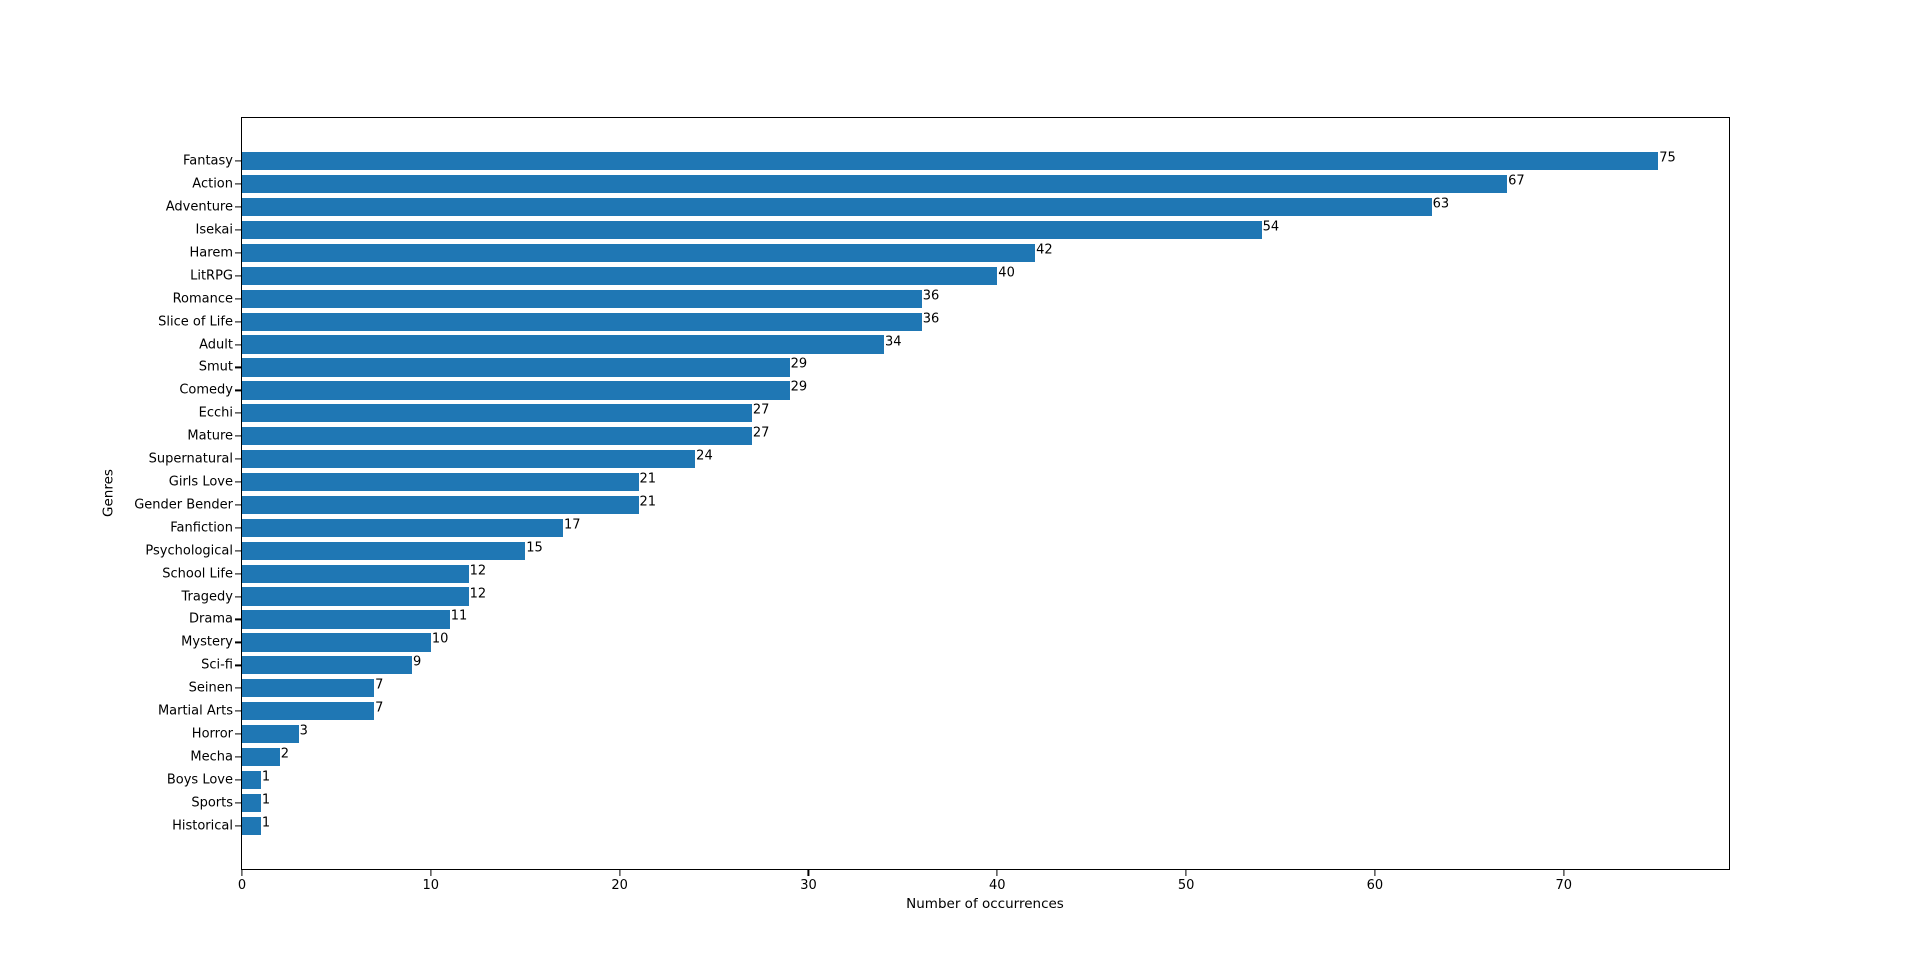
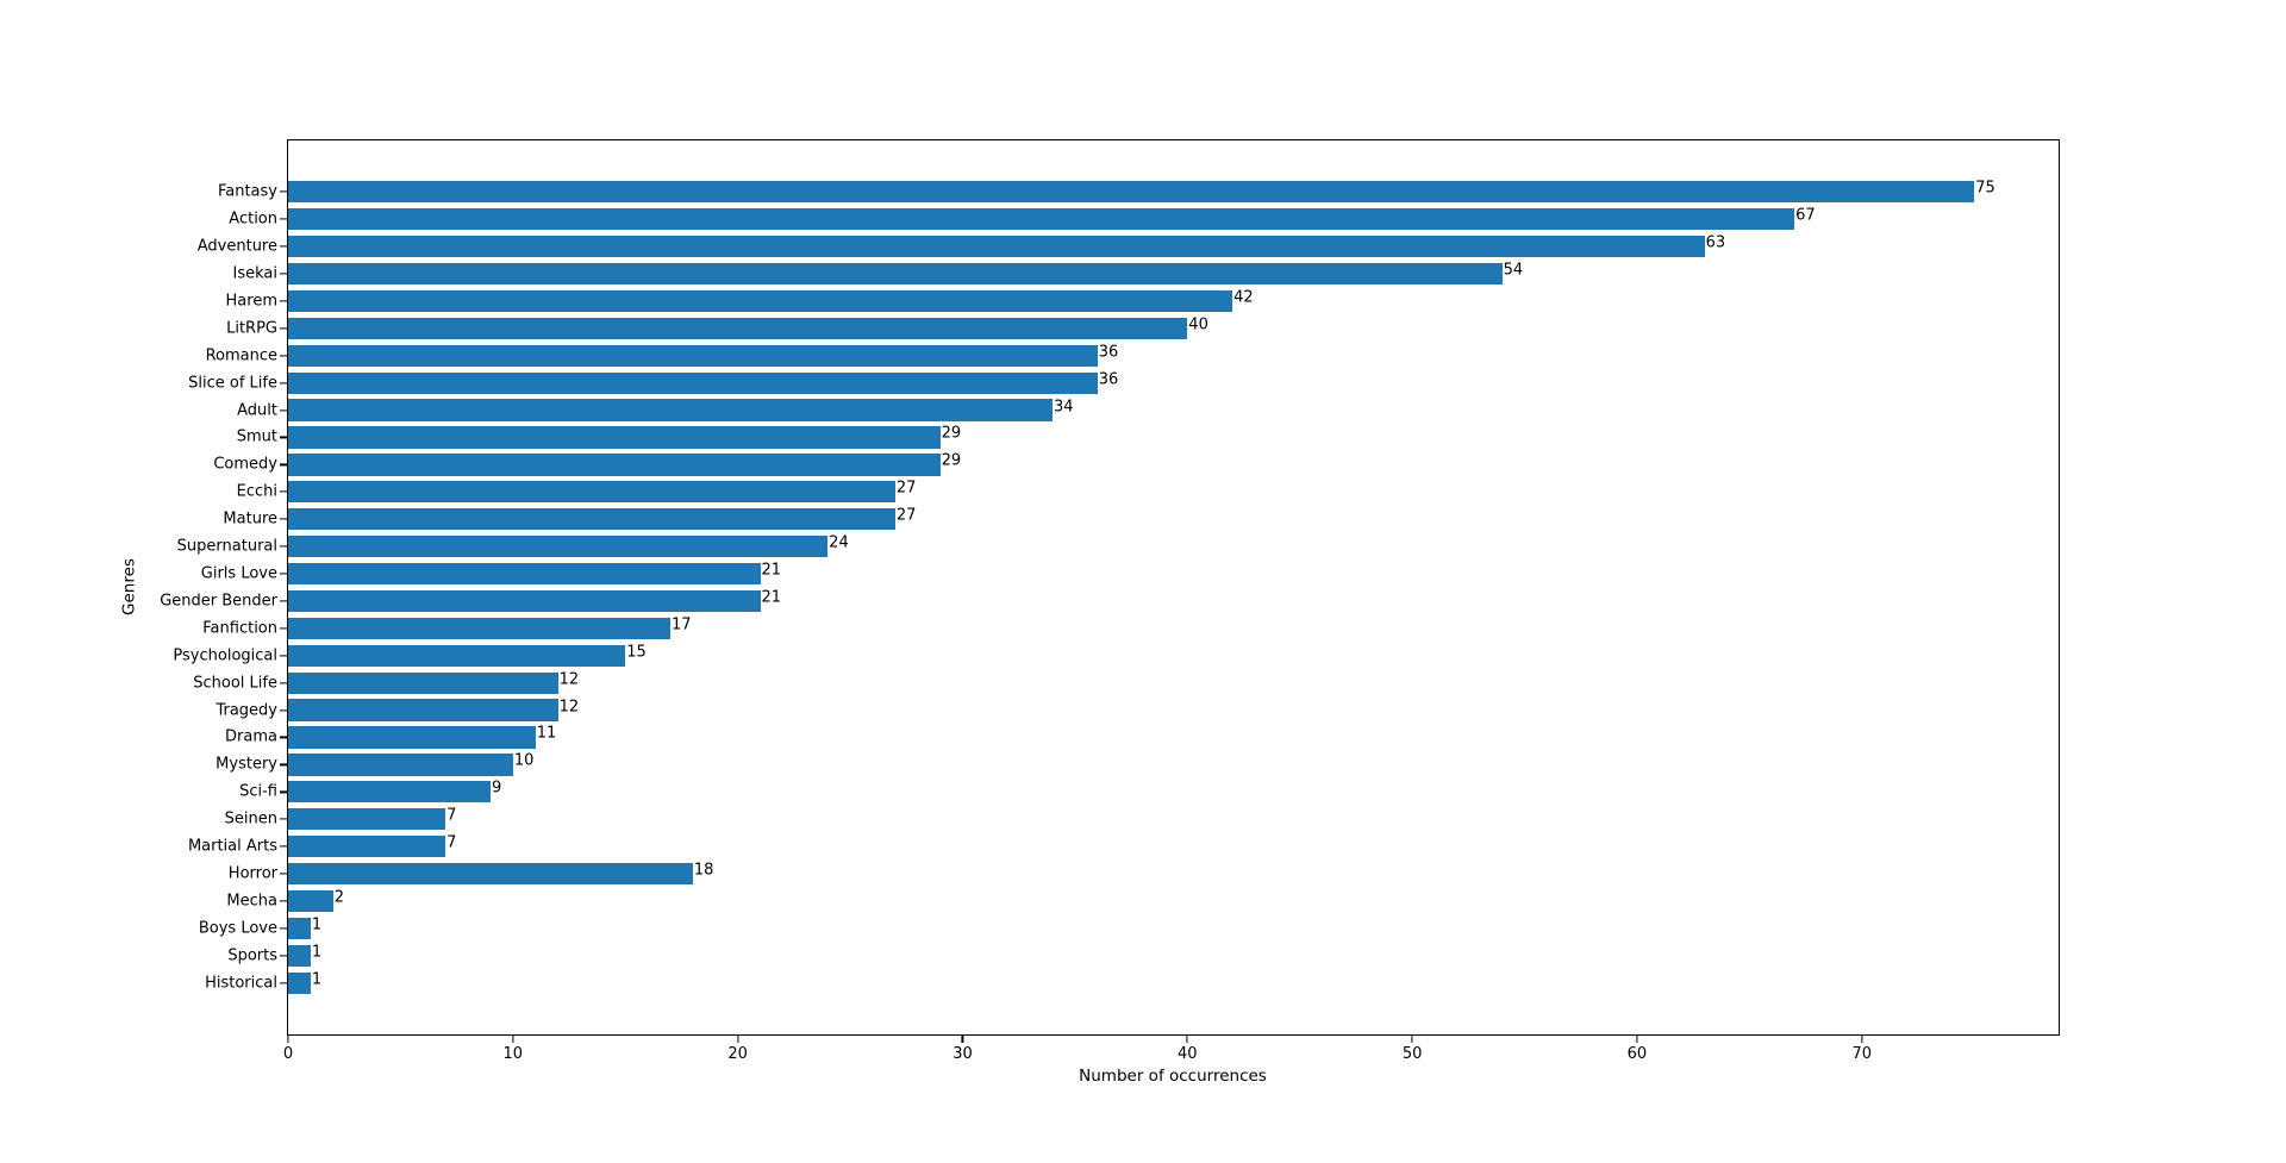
Horror: 3 -> 18
